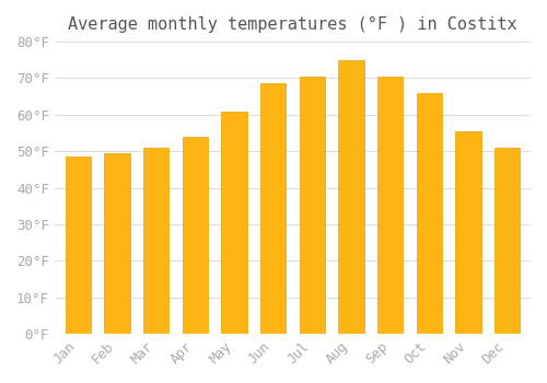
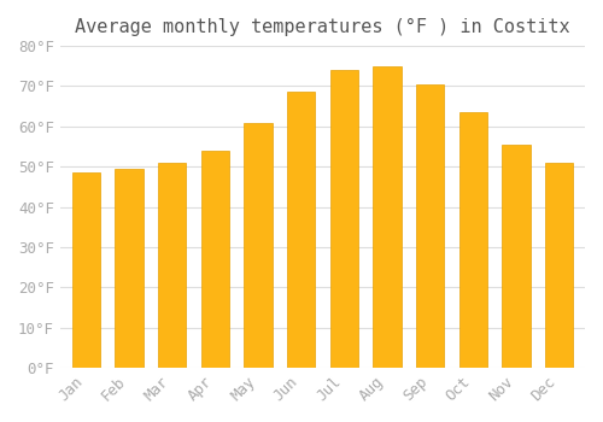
Jul: 70.5°F -> 74.0°F
Oct: 66.0°F -> 63.5°F
